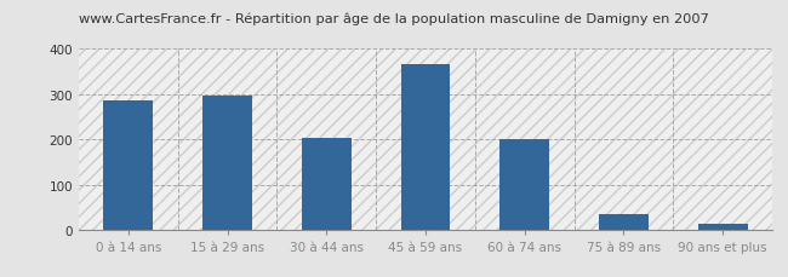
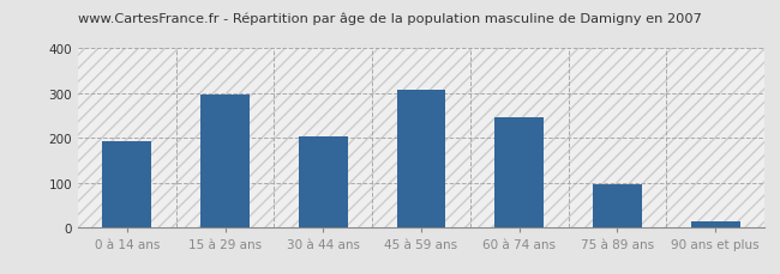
0 à 14 ans: 285 -> 193
45 à 59 ans: 365 -> 308
60 à 74 ans: 200 -> 245
75 à 89 ans: 35 -> 97
